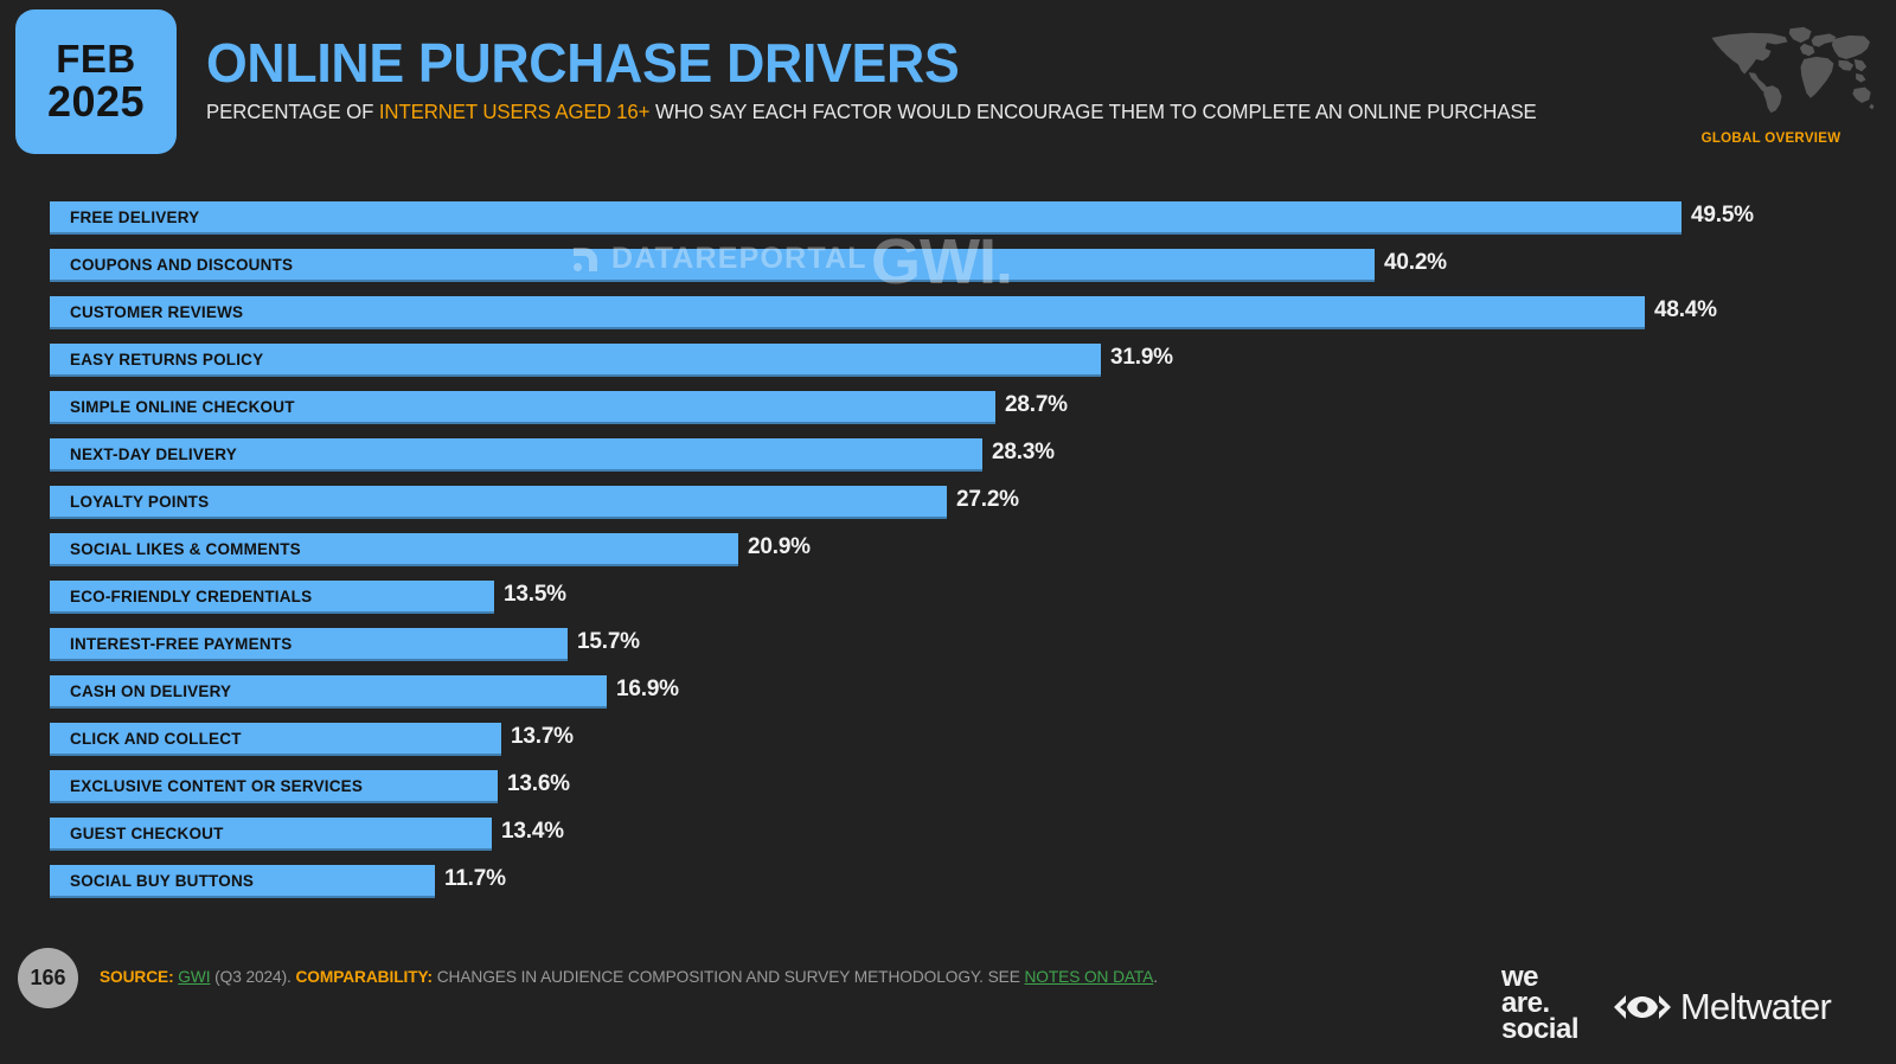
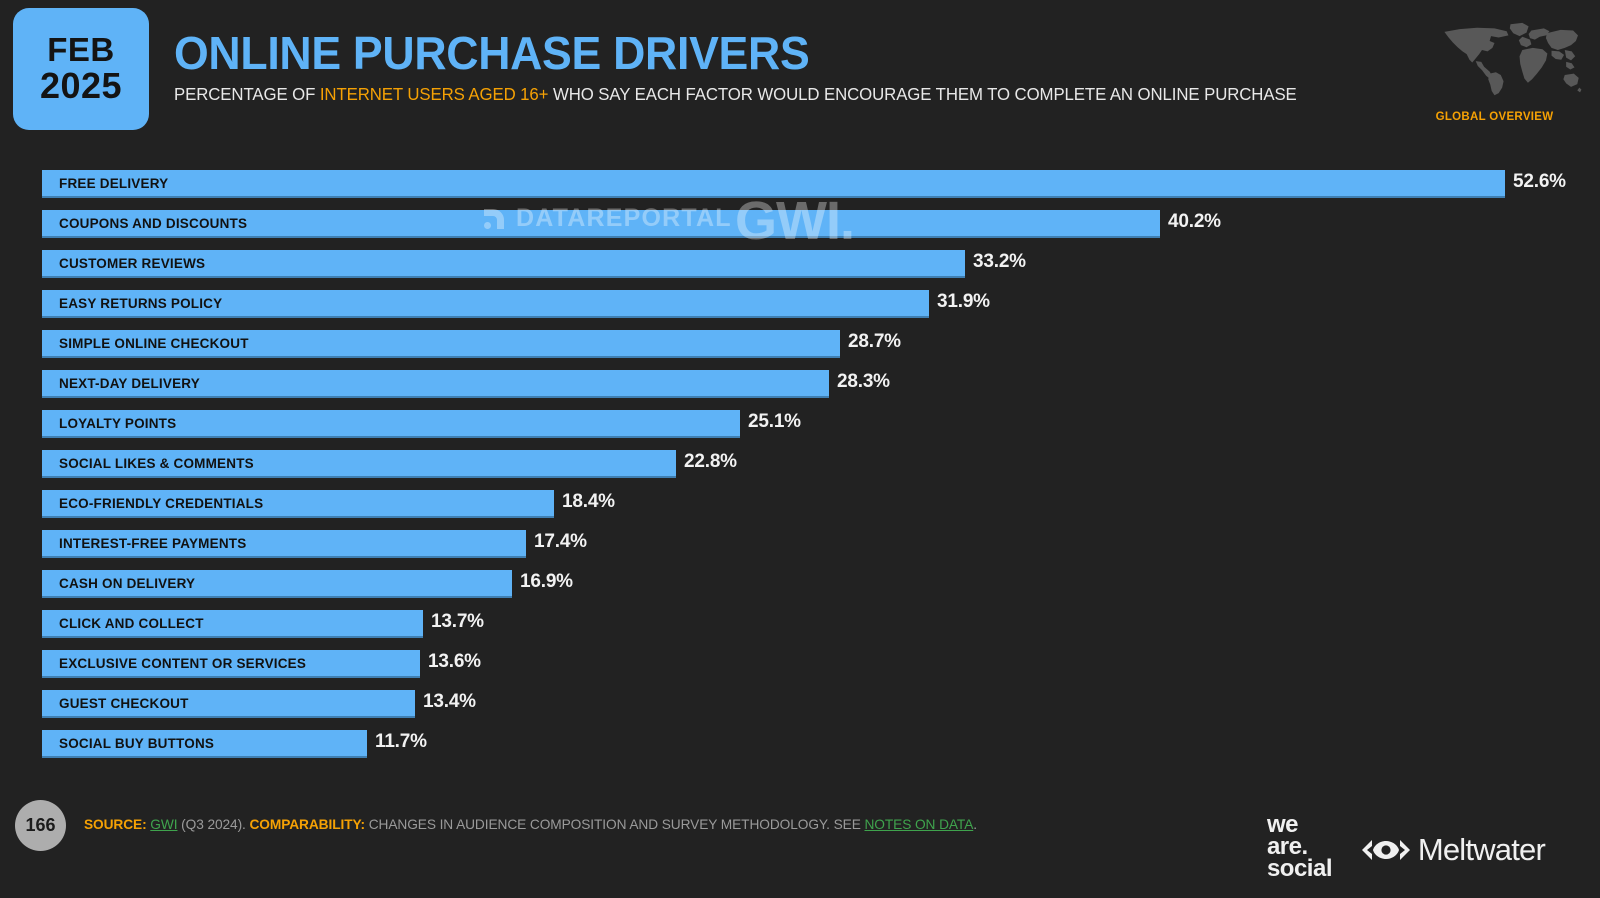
FREE DELIVERY: 49.5% -> 52.6%
CUSTOMER REVIEWS: 48.4% -> 33.2%
LOYALTY POINTS: 27.2% -> 25.1%
SOCIAL LIKES & COMMENTS: 20.9% -> 22.8%
ECO-FRIENDLY CREDENTIALS: 13.5% -> 18.4%
INTEREST-FREE PAYMENTS: 15.7% -> 17.4%
